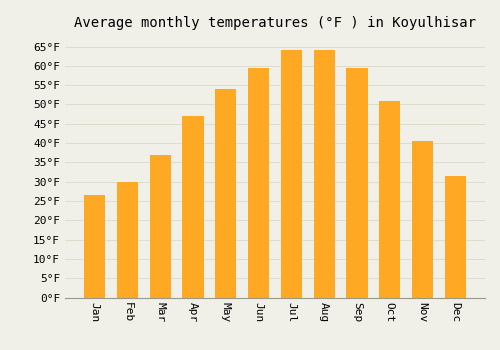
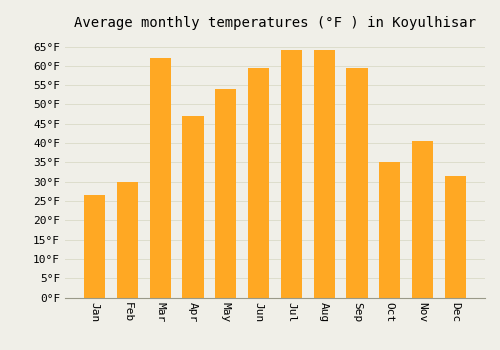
Mar: 37.0°F -> 62.0°F
Oct: 51.0°F -> 35.0°F
